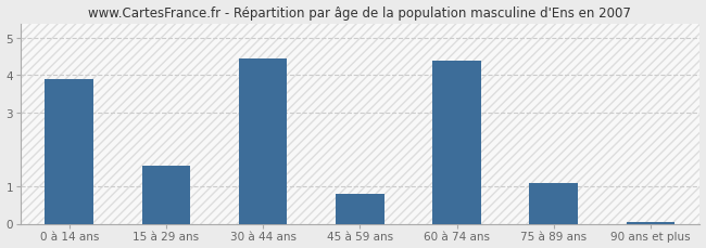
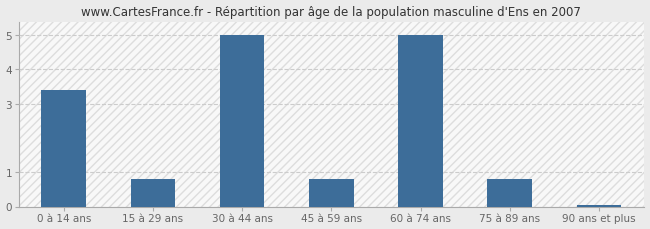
0 à 14 ans: 3.90 -> 3.40
15 à 29 ans: 1.55 -> 0.80
30 à 44 ans: 4.45 -> 5.00
60 à 74 ans: 4.40 -> 5.00
75 à 89 ans: 1.10 -> 0.80
